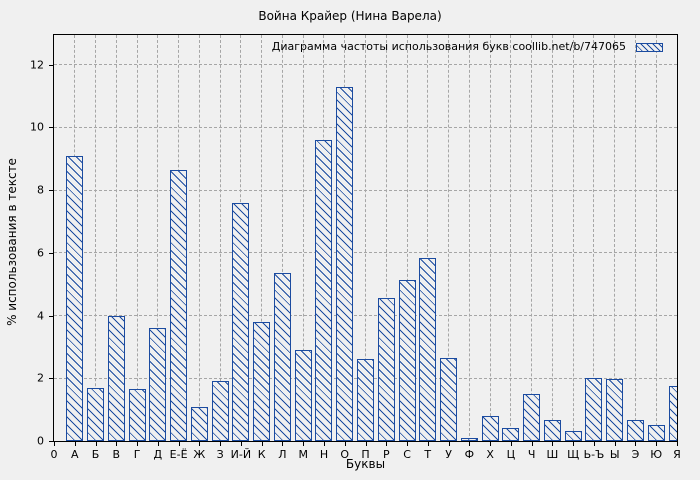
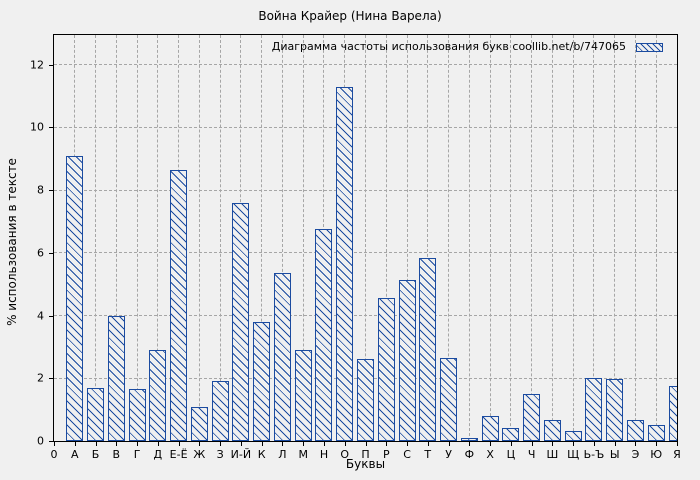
Д: 3.6 -> 2.9
Н: 9.6 -> 6.8
